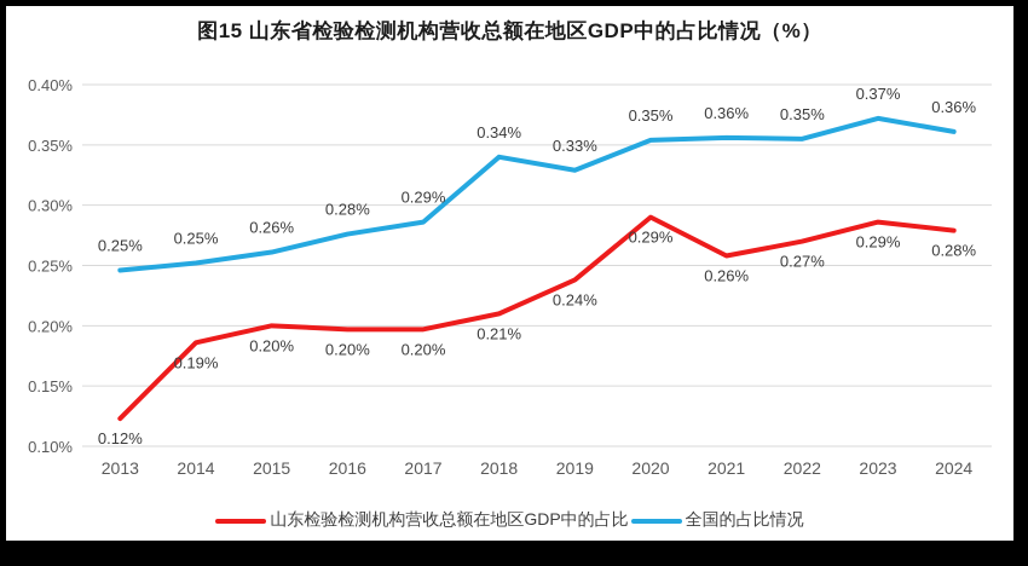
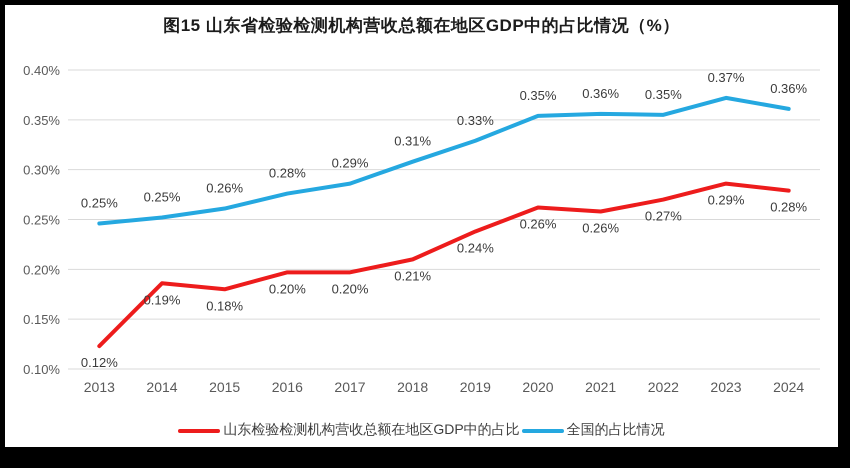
山东检验检测机构营收总额在地区GDP中的占比/2015: 0.20% -> 0.18%
全国的占比情况/2018: 0.34% -> 0.31%
山东检验检测机构营收总额在地区GDP中的占比/2020: 0.29% -> 0.26%
